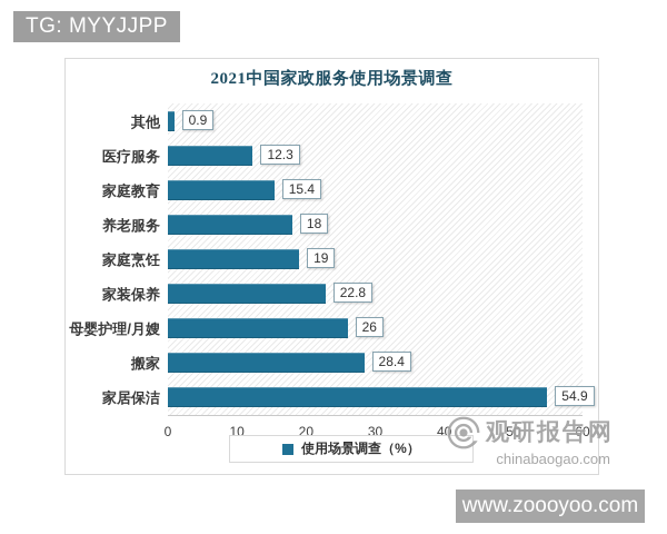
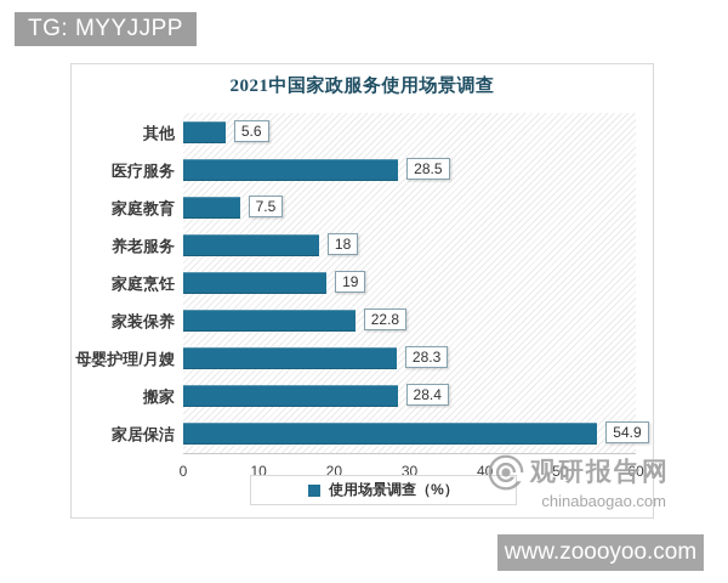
其他: 0.9 -> 5.6
医疗服务: 12.3 -> 28.5
家庭教育: 15.4 -> 7.5
母婴护理/月嫂: 26 -> 28.3
